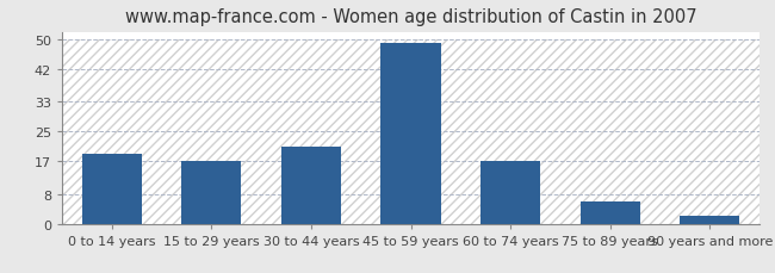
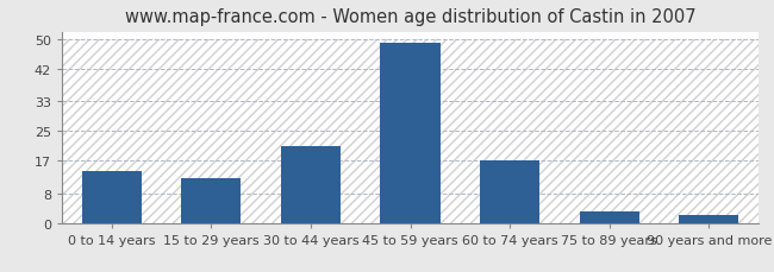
0 to 14 years: 19 -> 14
15 to 29 years: 17 -> 12
75 to 89 years: 6 -> 3
